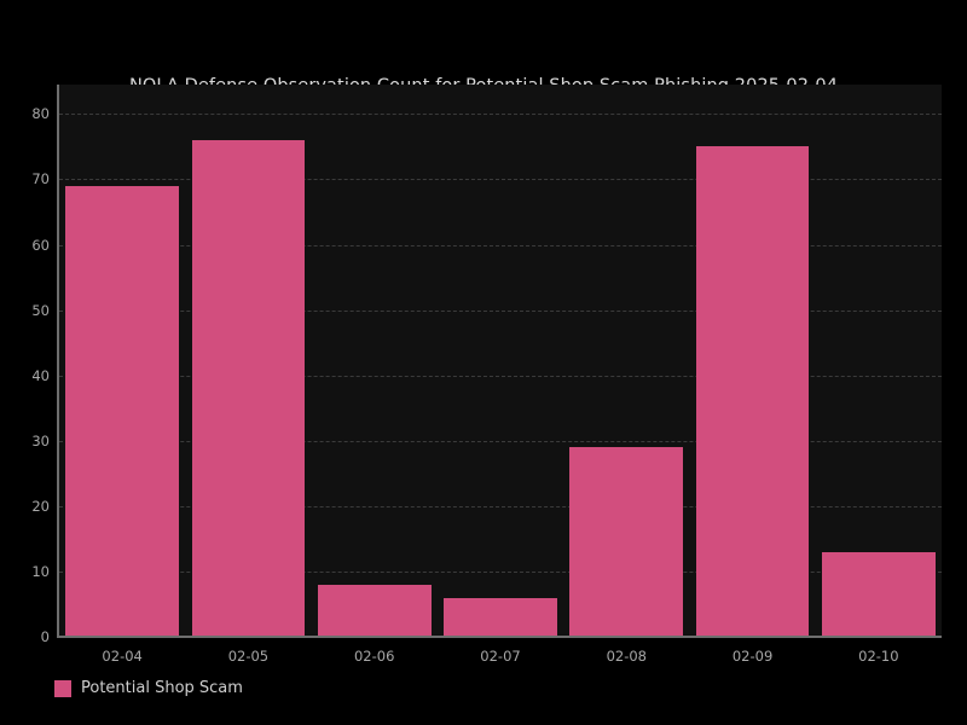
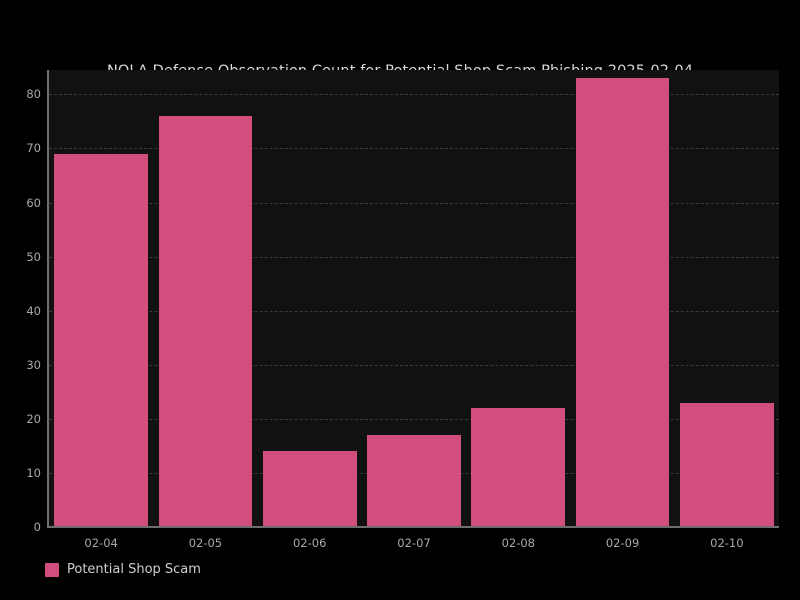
02-06: 8 -> 14
02-07: 6 -> 17
02-08: 29 -> 22
02-09: 75 -> 83
02-10: 13 -> 23
